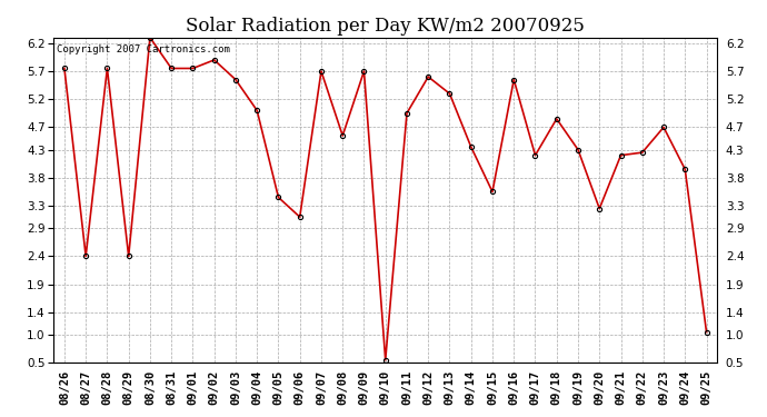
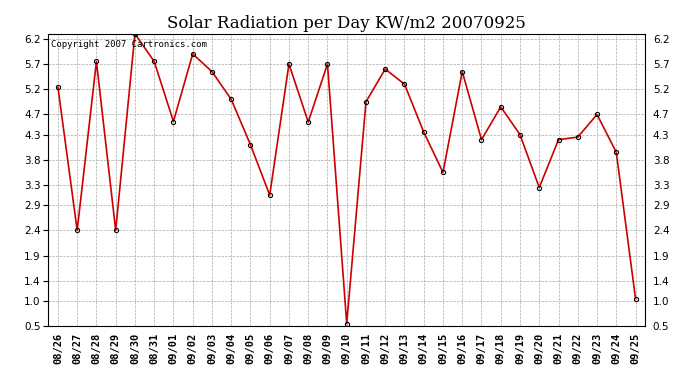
08/26: 5.75 -> 5.24
09/01: 5.75 -> 4.56
09/05: 3.45 -> 4.10
